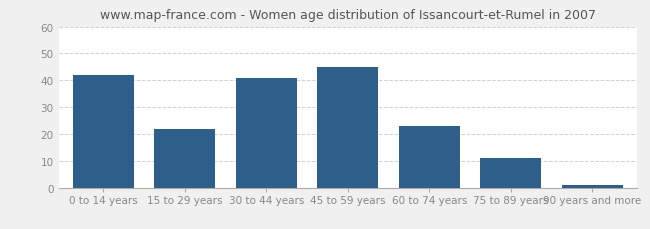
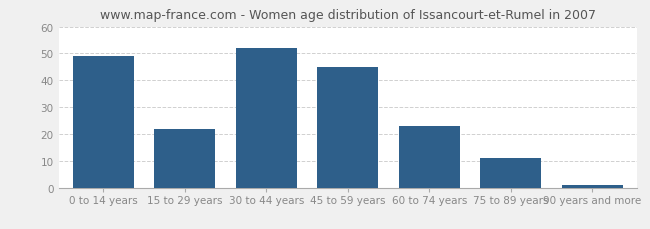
0 to 14 years: 42 -> 49
30 to 44 years: 41 -> 52
